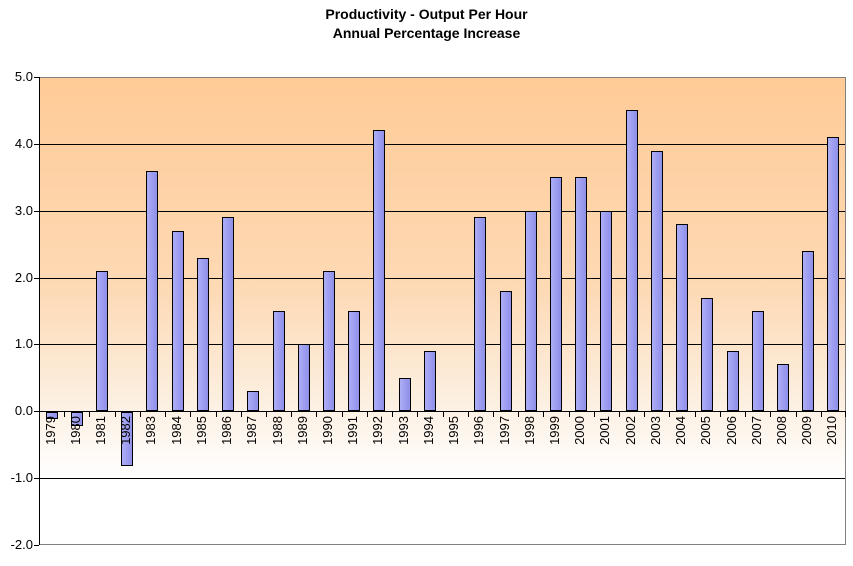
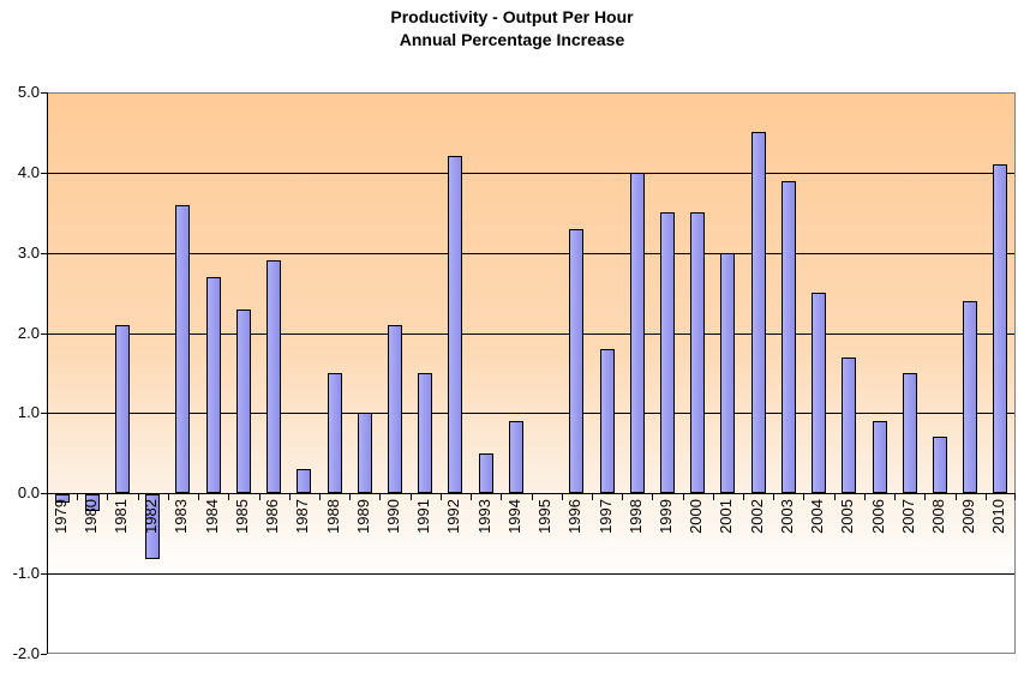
1996: 2.9 -> 3.3
1998: 3.0 -> 4.0
2004: 2.8 -> 2.5
